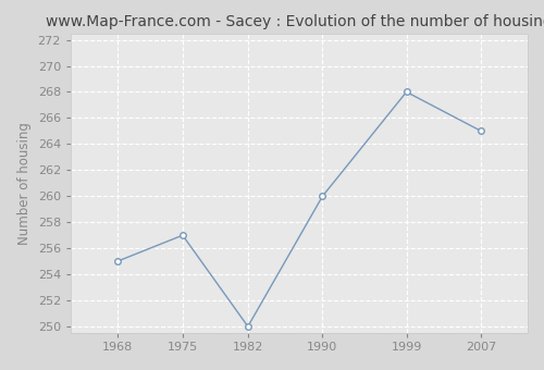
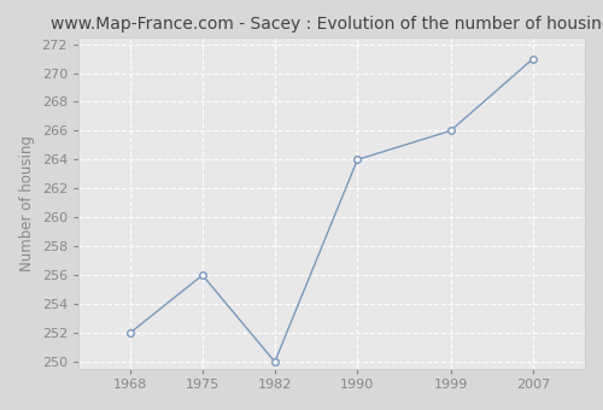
1968: 255 -> 252
1975: 257 -> 256
1990: 260 -> 264
1999: 268 -> 266
2007: 265 -> 271
